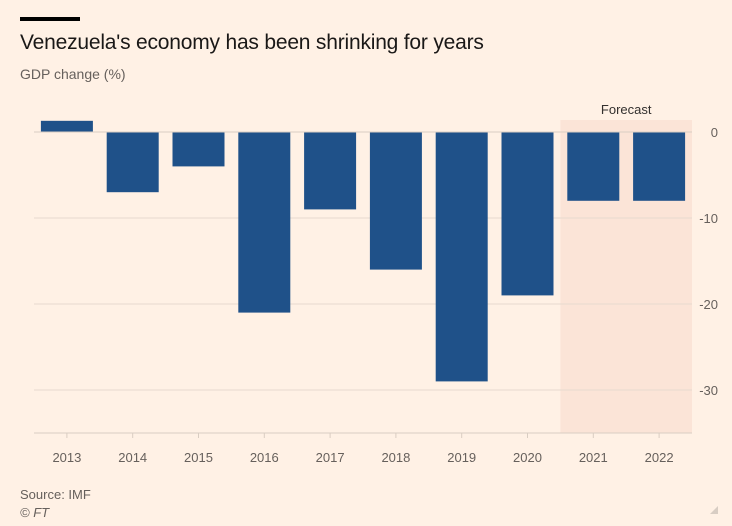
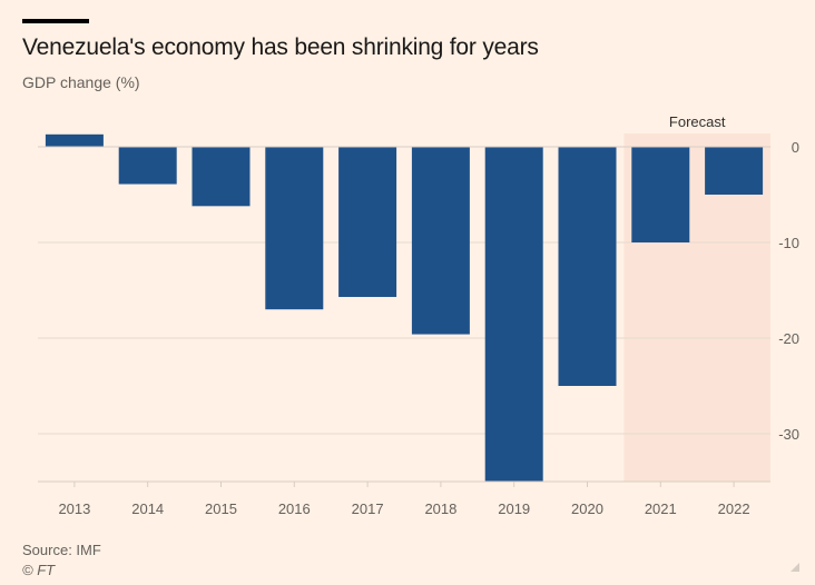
2014: -7 -> -4
2015: -4 -> -6
2016: -21 -> -17
2017: -9 -> -16
2018: -16 -> -20
2019: -29 -> -35
2020: -19 -> -25
2021: -8 -> -10
2022: -8 -> -5
